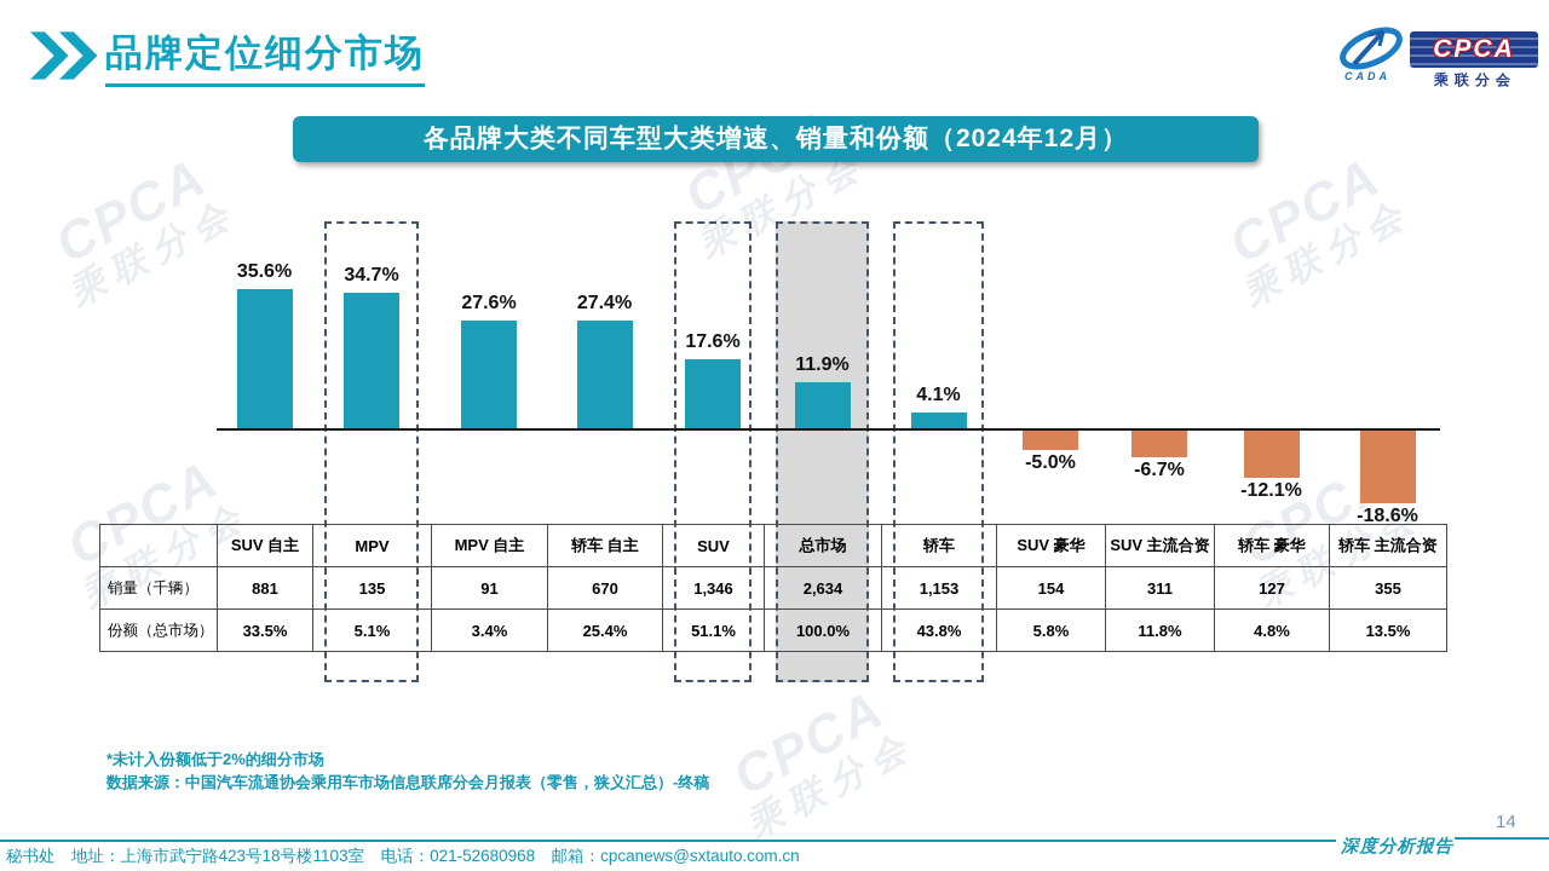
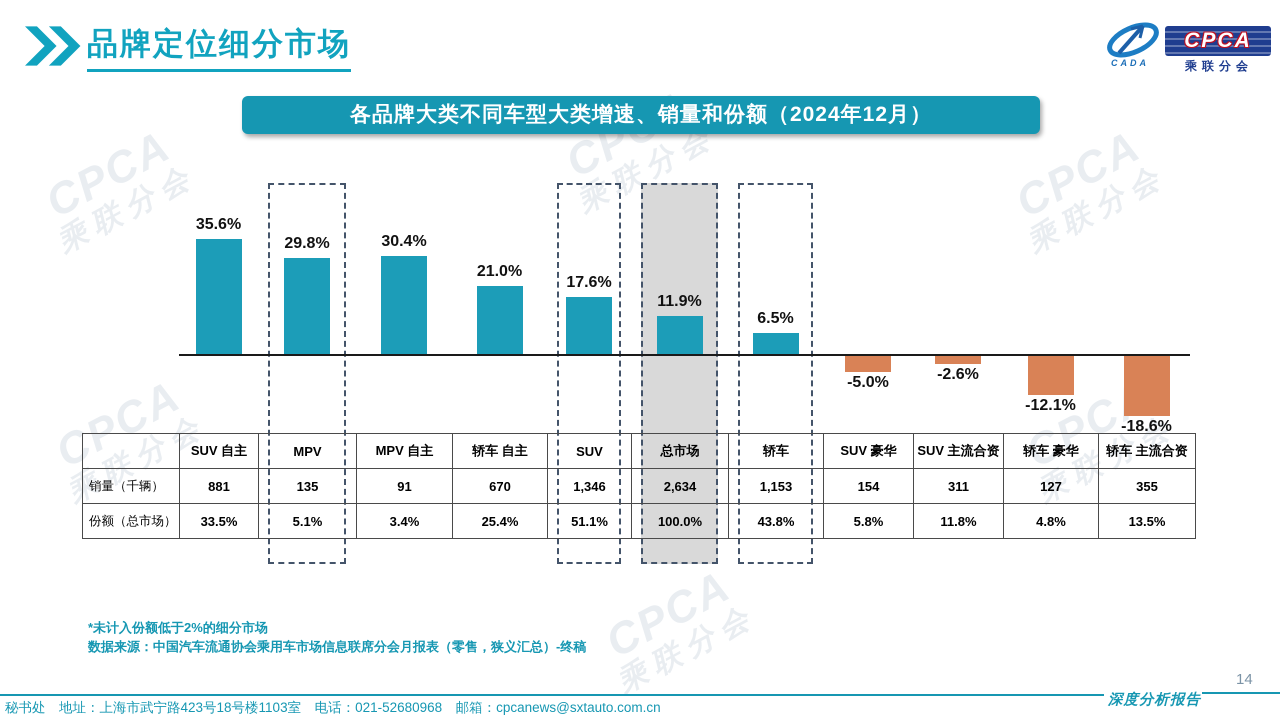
MPV: 34.7% -> 29.8%
MPV 自主: 27.6% -> 30.4%
轿车 自主: 27.4% -> 21.0%
轿车: 4.1% -> 6.5%
SUV 主流合资: -6.7% -> -2.6%
